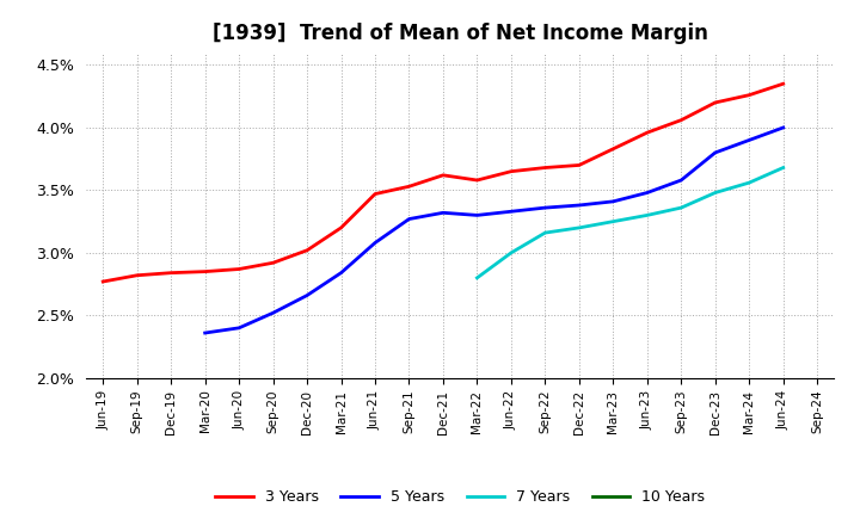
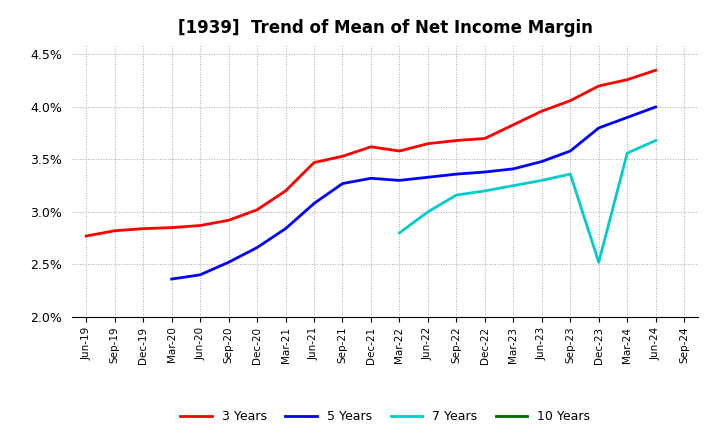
7 Years/Dec-23: 3.48% -> 2.52%
